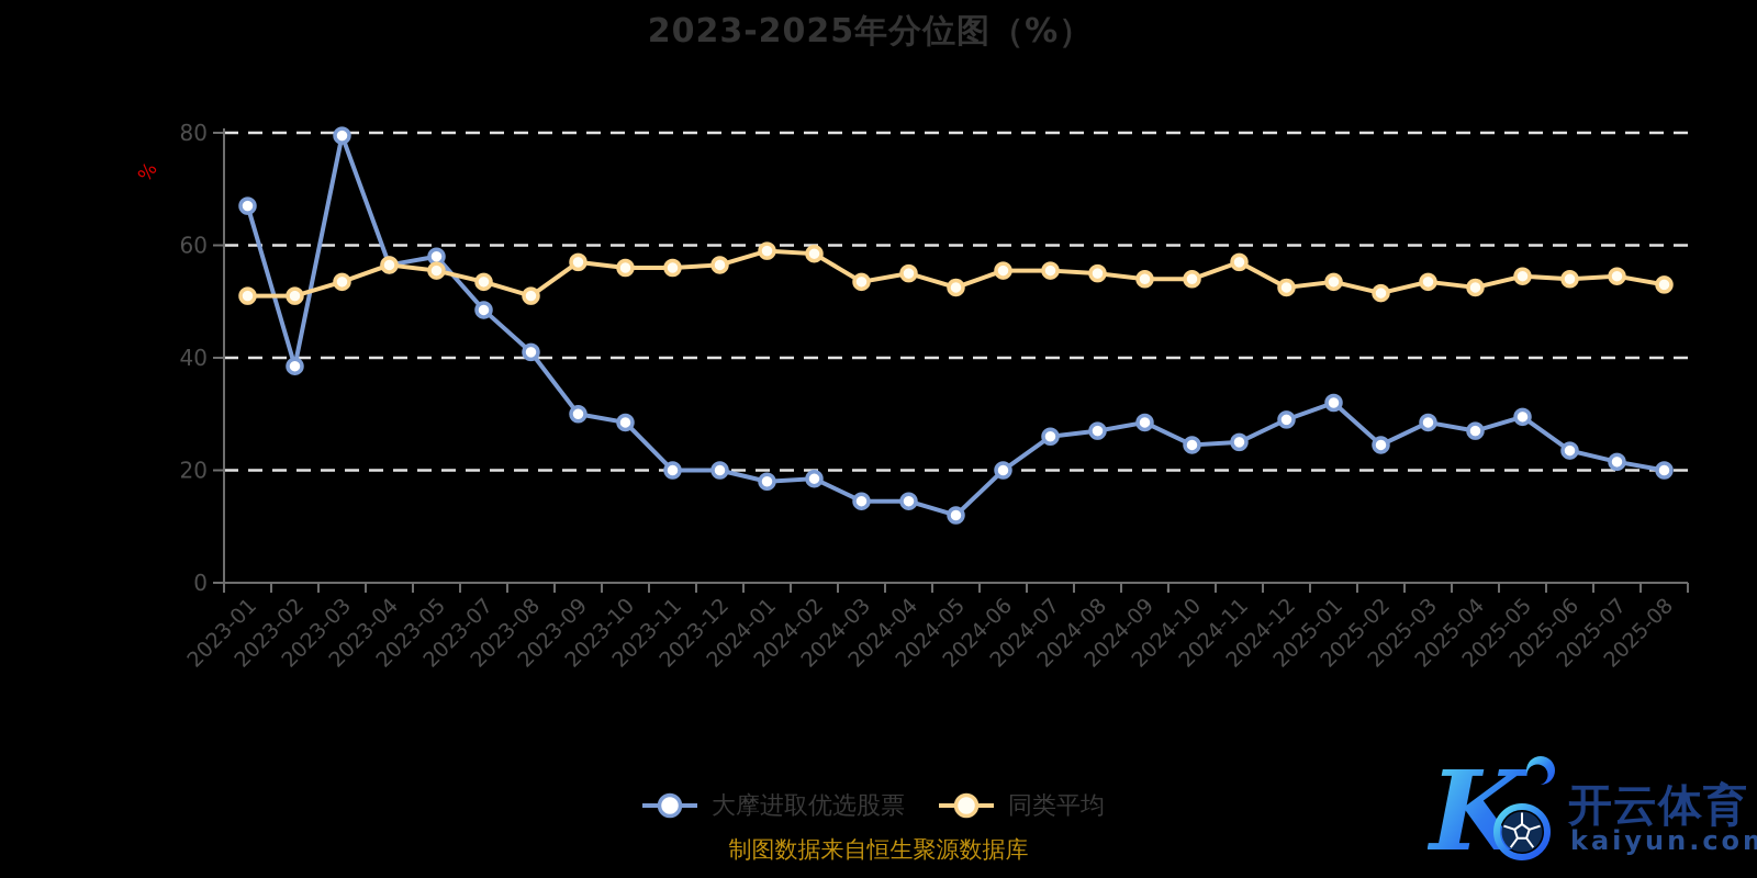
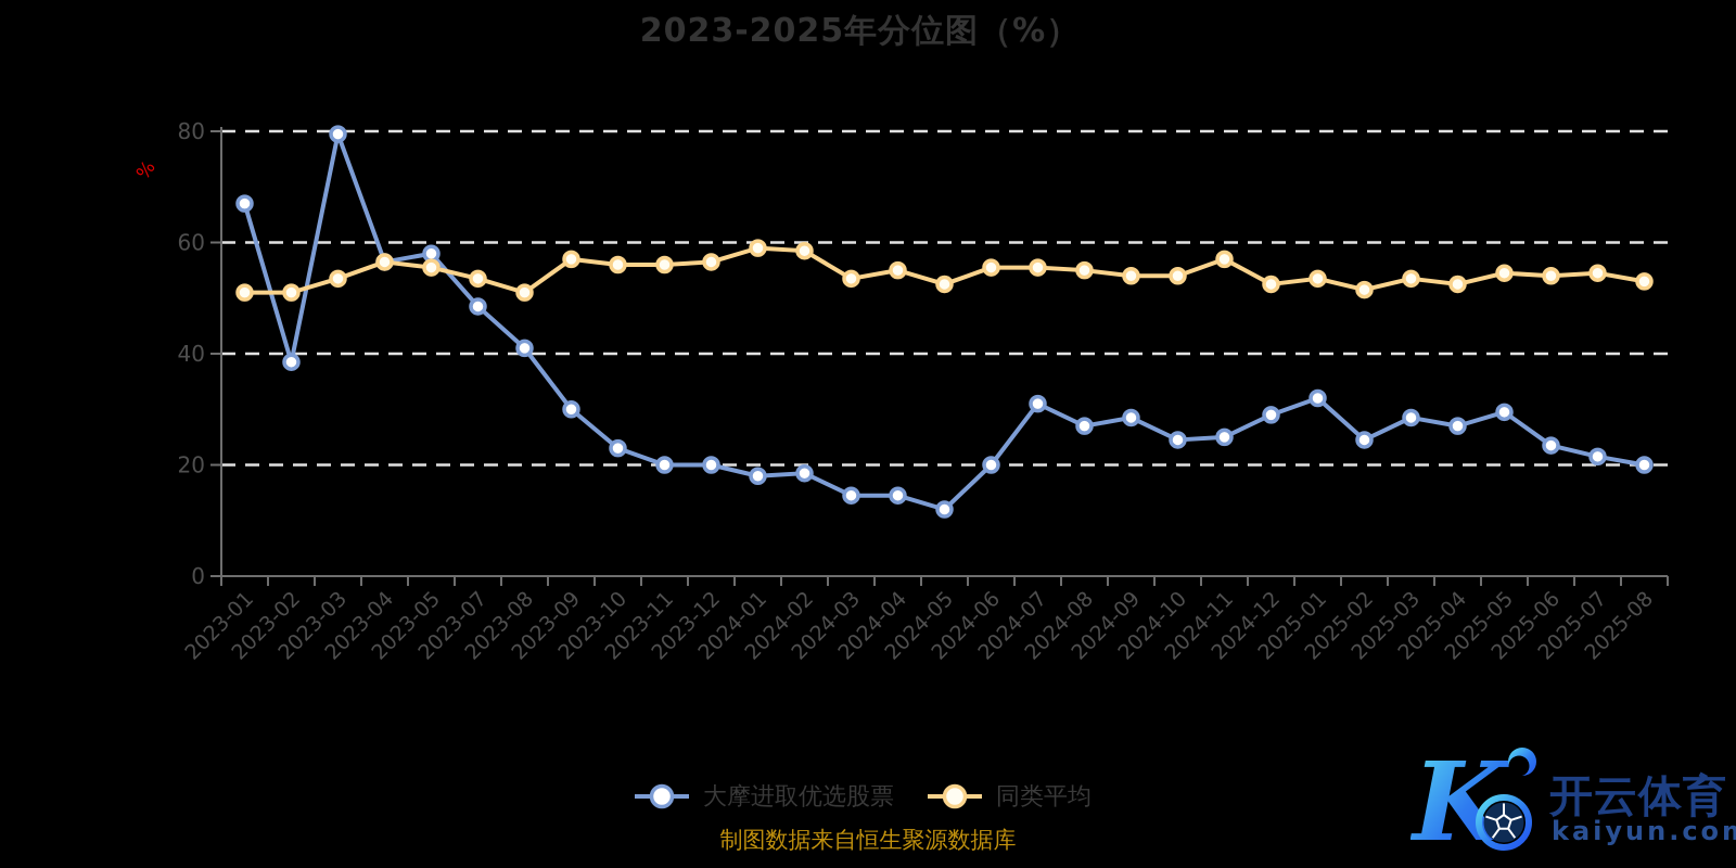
大摩进取优选股票/2023-10: 28 -> 23
大摩进取优选股票/2024-07: 26 -> 31
